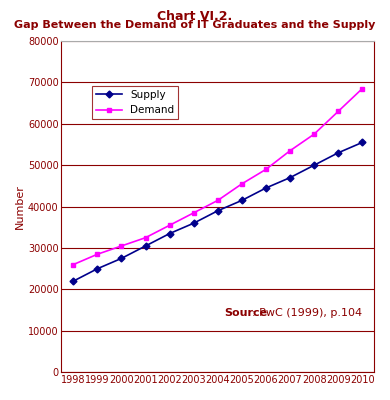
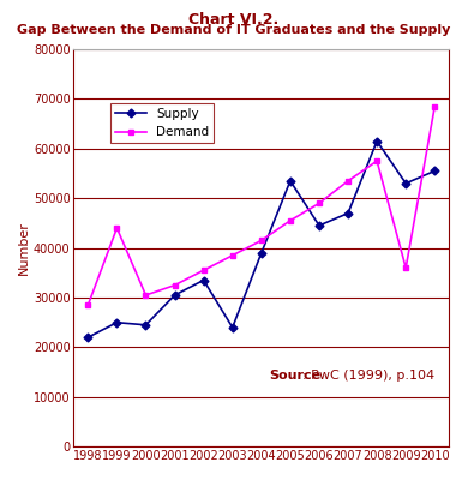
Demand/1998: 26000 -> 28500
Demand/1999: 28500 -> 44000
Supply/2000: 27500 -> 24500
Supply/2003: 36000 -> 24000
Supply/2005: 41500 -> 53500
Supply/2008: 50000 -> 61500
Demand/2009: 63000 -> 36000
